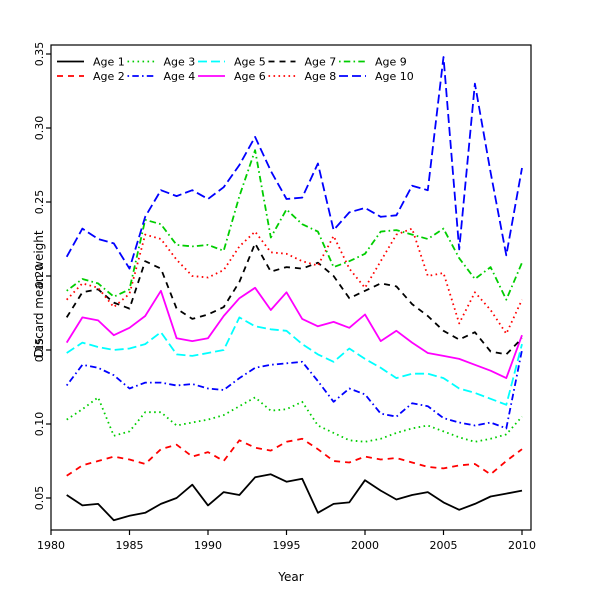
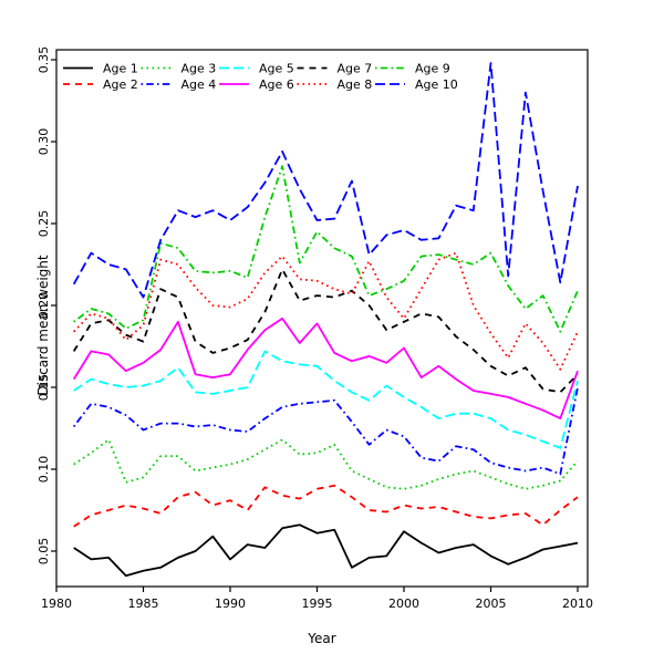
Age 8/2005: 0.202 -> 0.183
